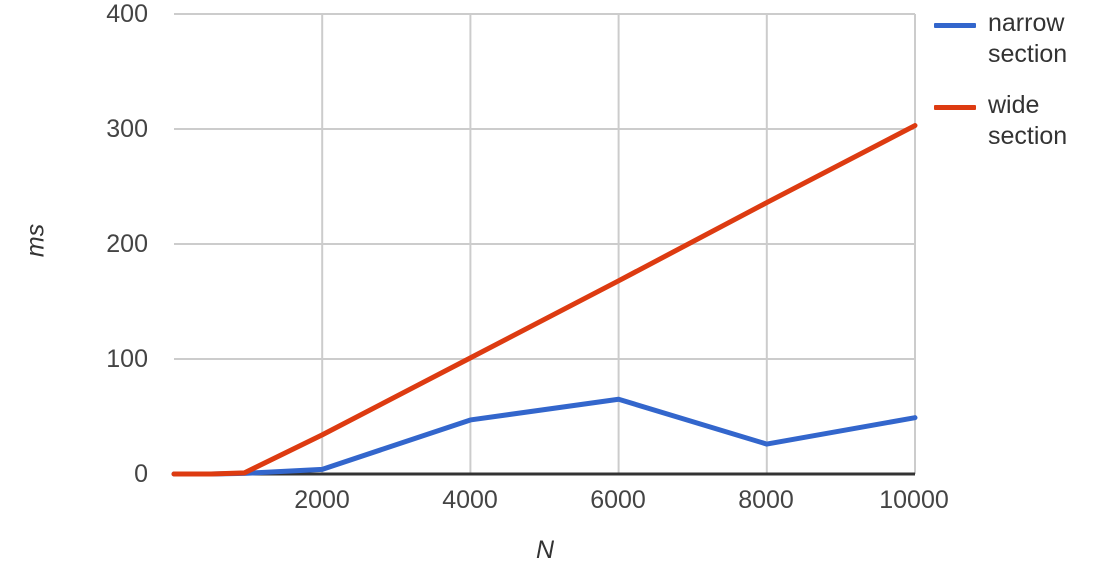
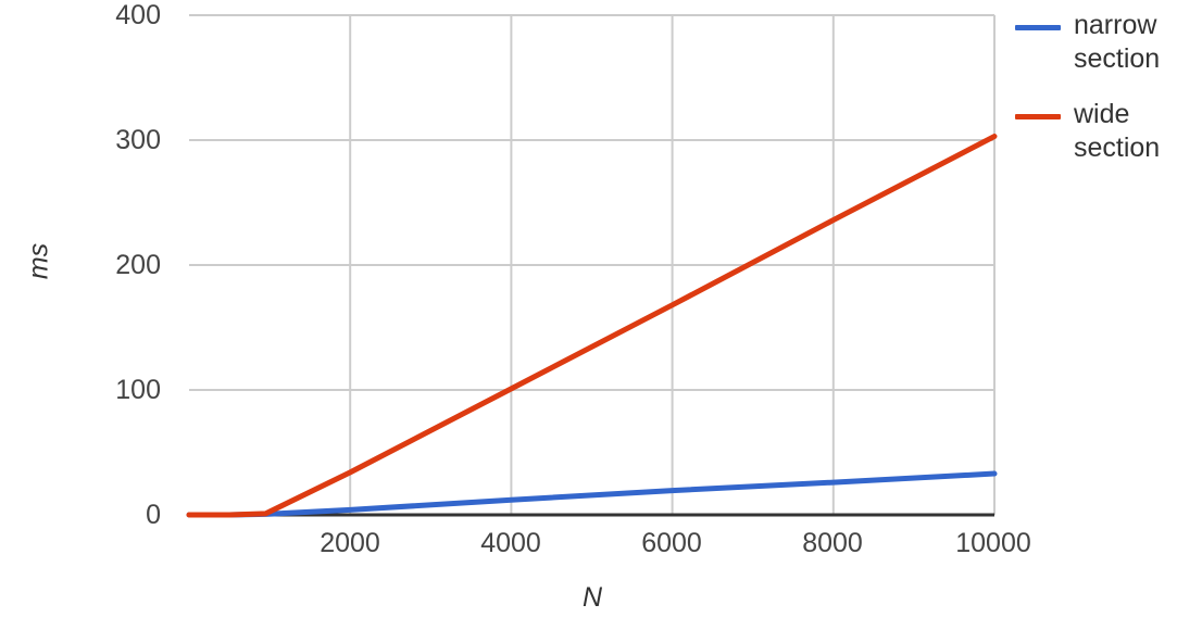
narrow section/4000: 47 -> 12
narrow section/6000: 65 -> 20
narrow section/10000: 49 -> 33
